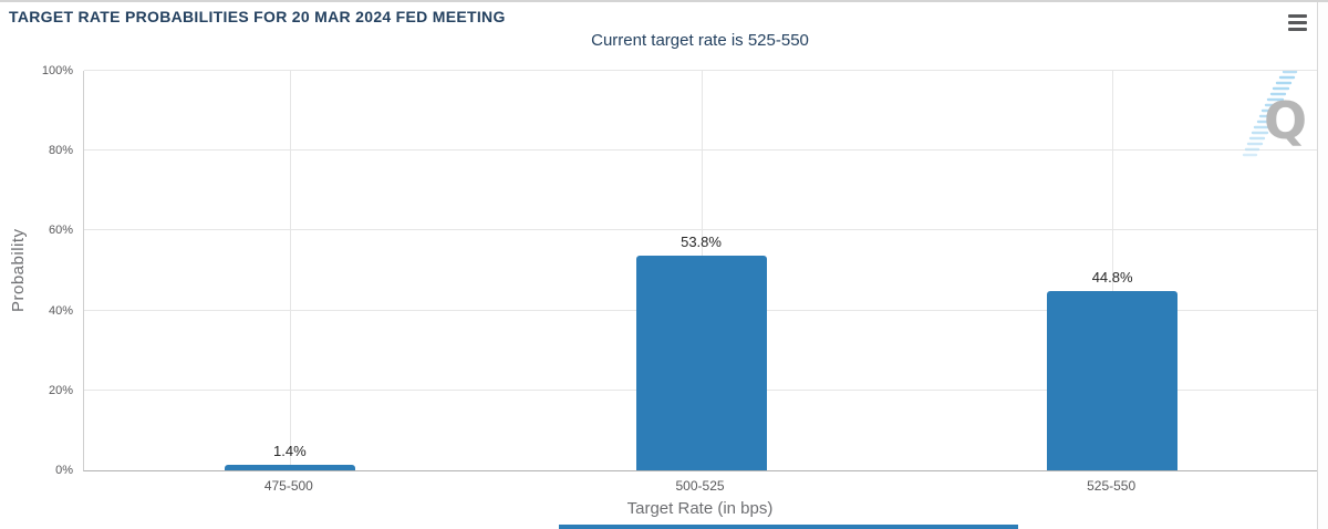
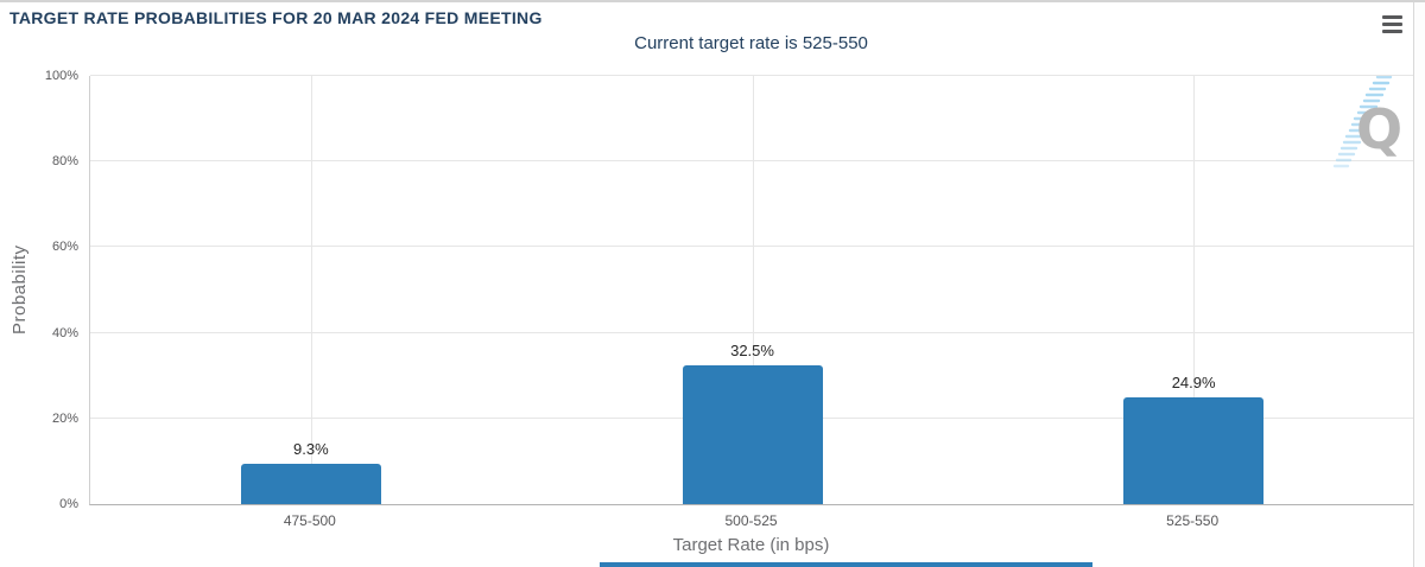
475-500: 1.4% -> 9.3%
500-525: 53.8% -> 32.5%
525-550: 44.8% -> 24.9%
